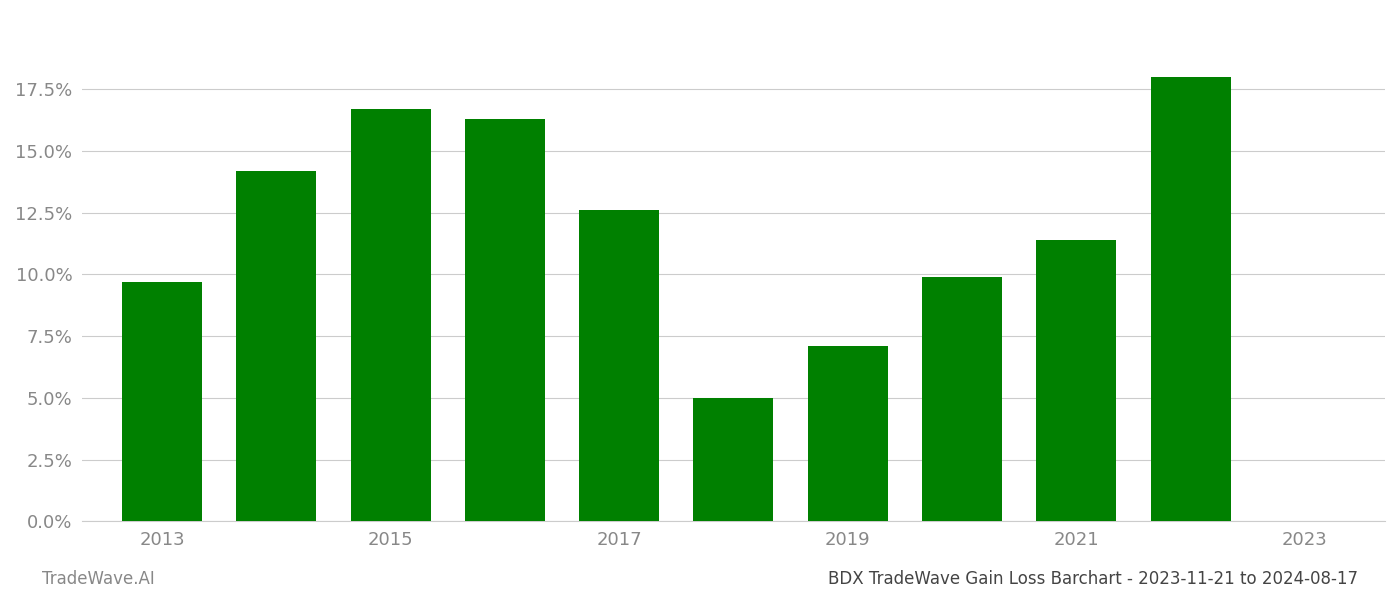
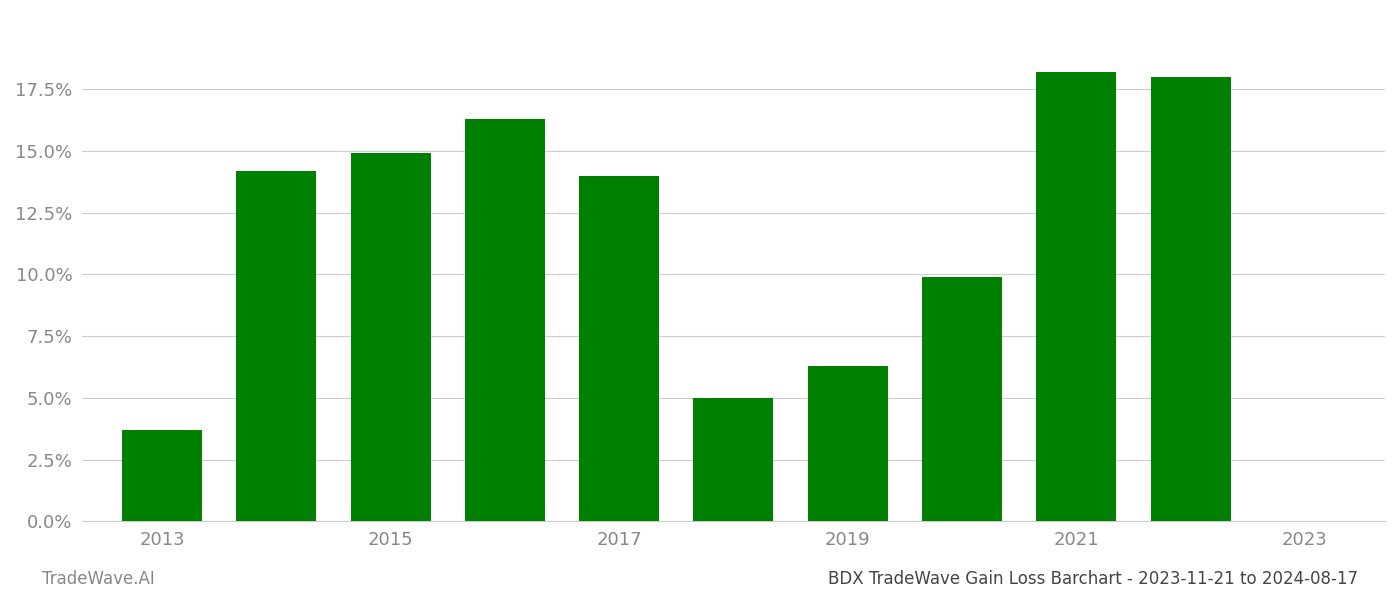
2013: 9.7% -> 3.7%
2015: 16.7% -> 14.9%
2017: 12.6% -> 14.0%
2019: 7.1% -> 6.3%
2021: 11.4% -> 18.2%
